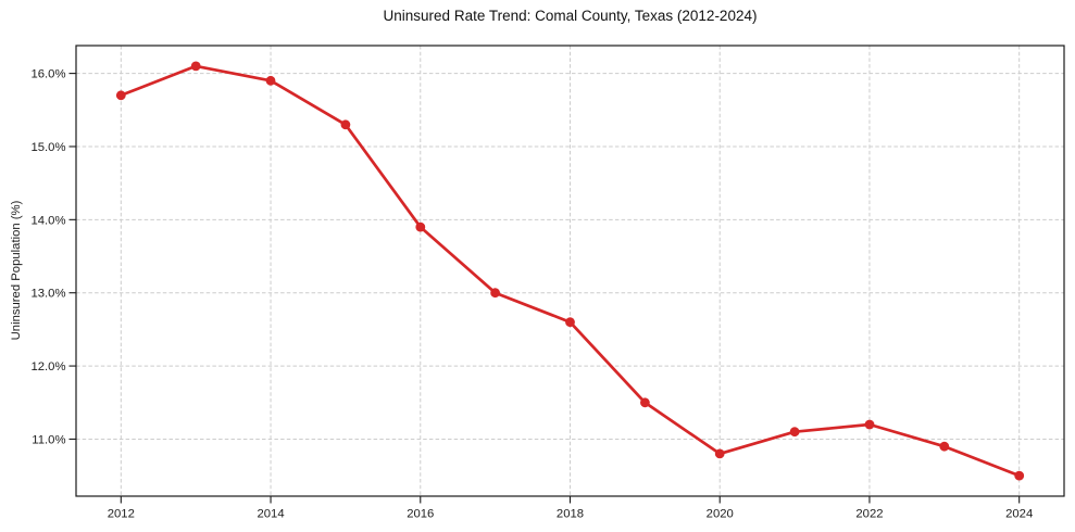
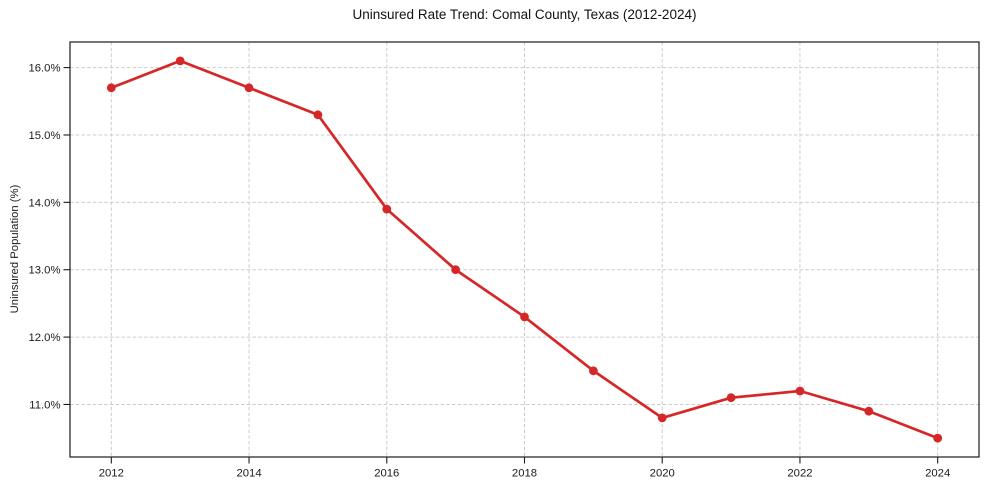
2014: 15.9% -> 15.7%
2018: 12.6% -> 12.3%
